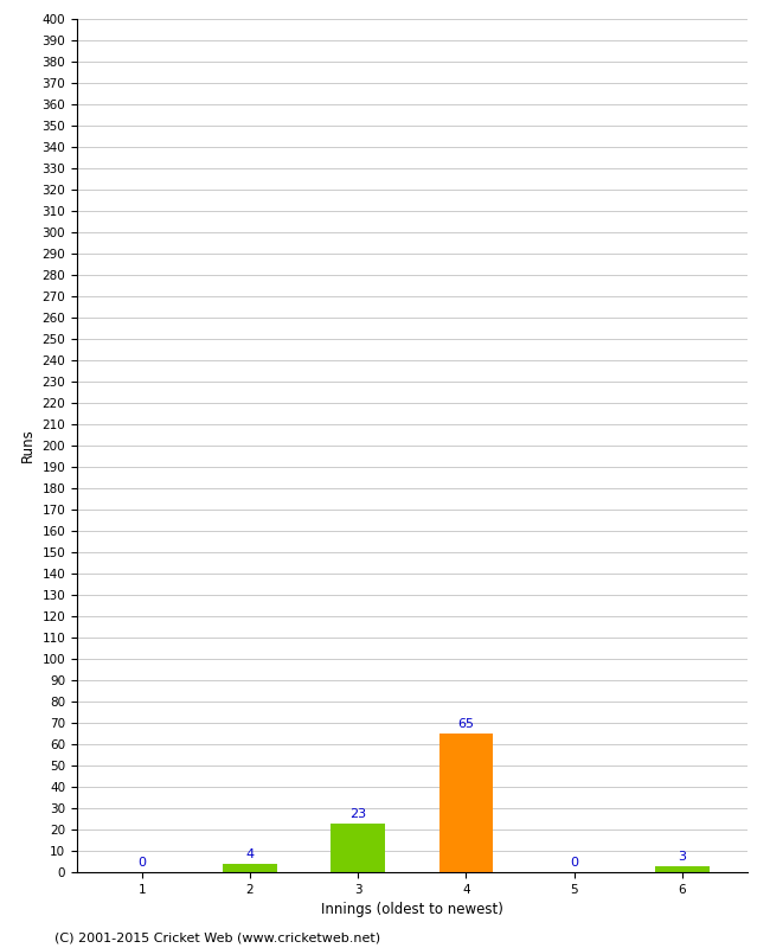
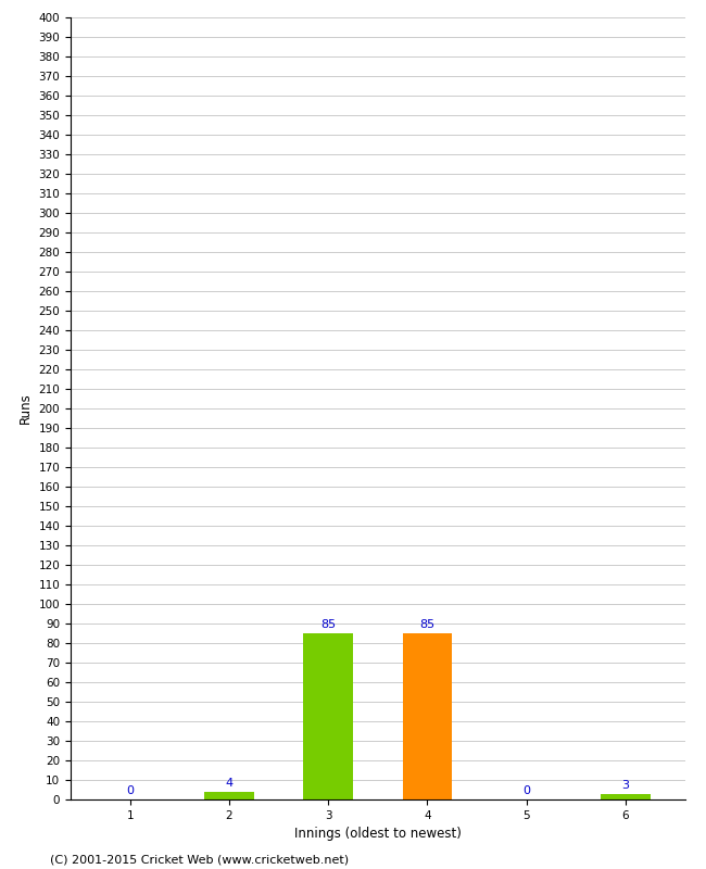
3: 23 -> 85
4: 65 -> 85
